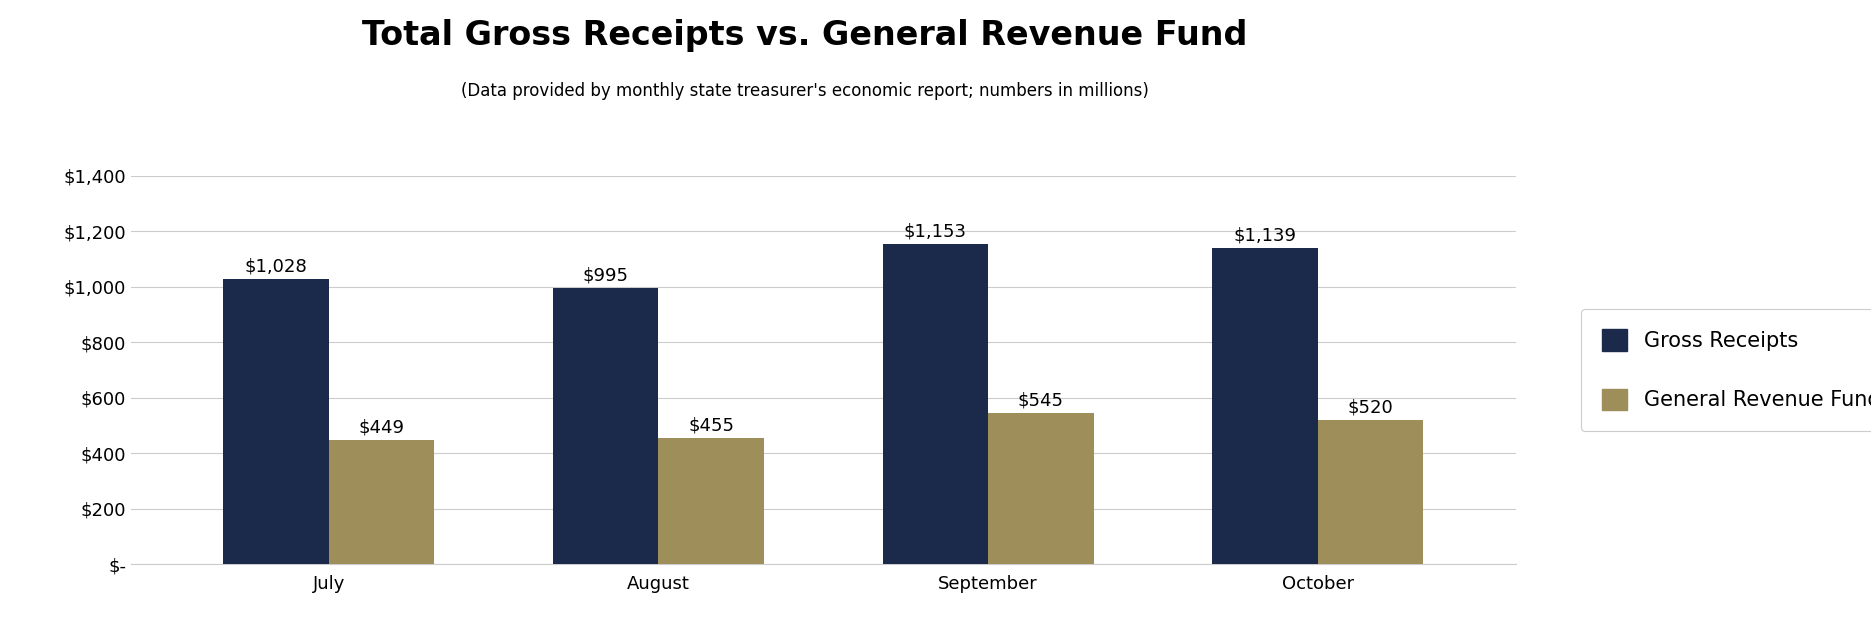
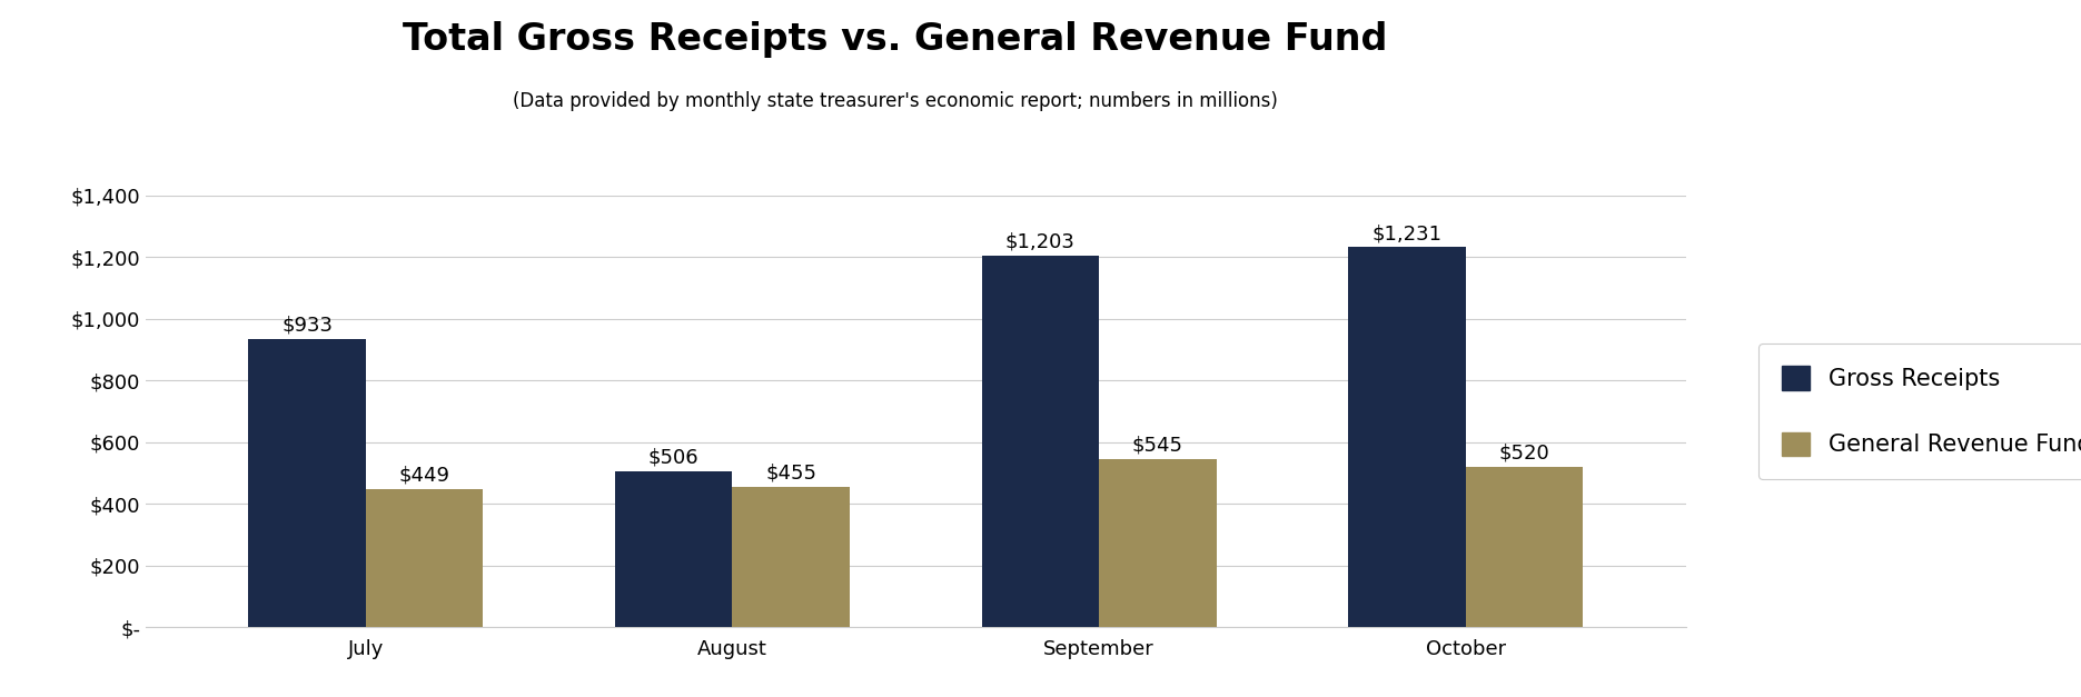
Gross Receipts/July: $1,028 -> $933
Gross Receipts/August: $995 -> $506
Gross Receipts/September: $1,153 -> $1,203
Gross Receipts/October: $1,139 -> $1,231
